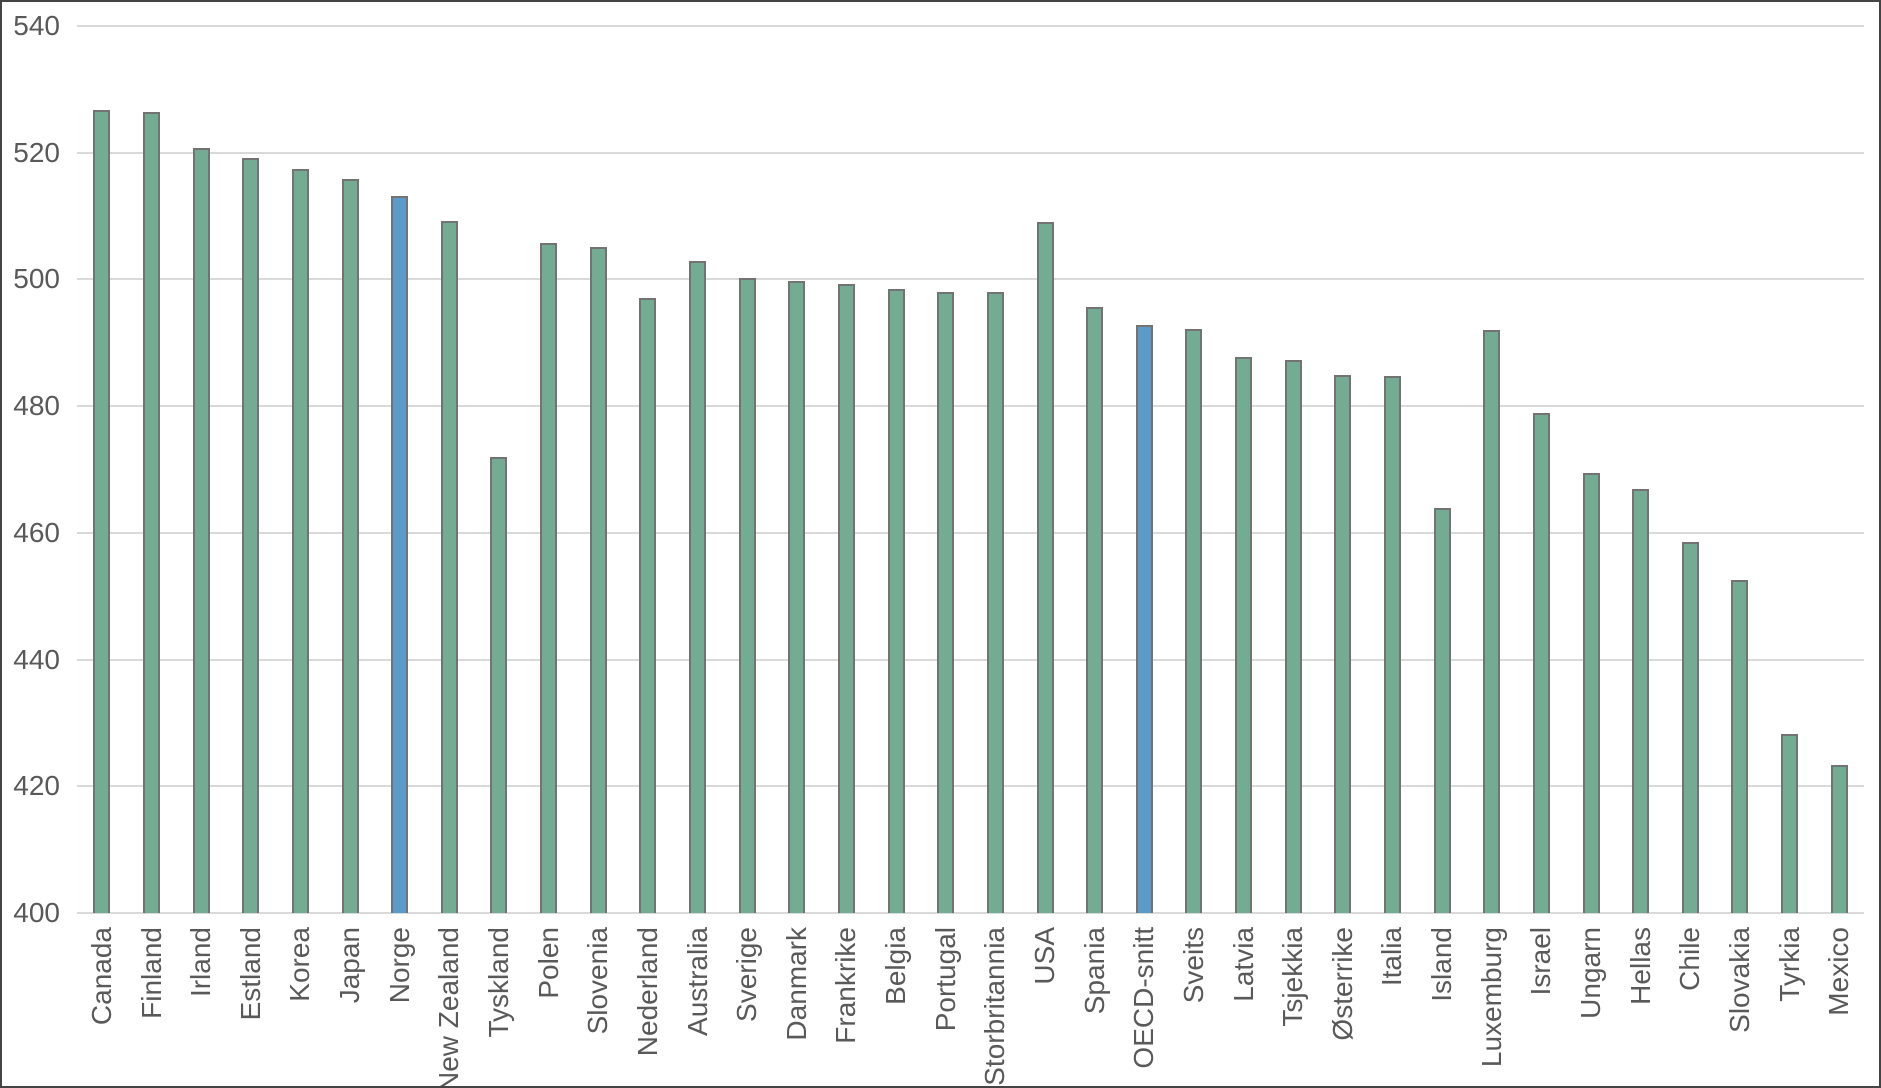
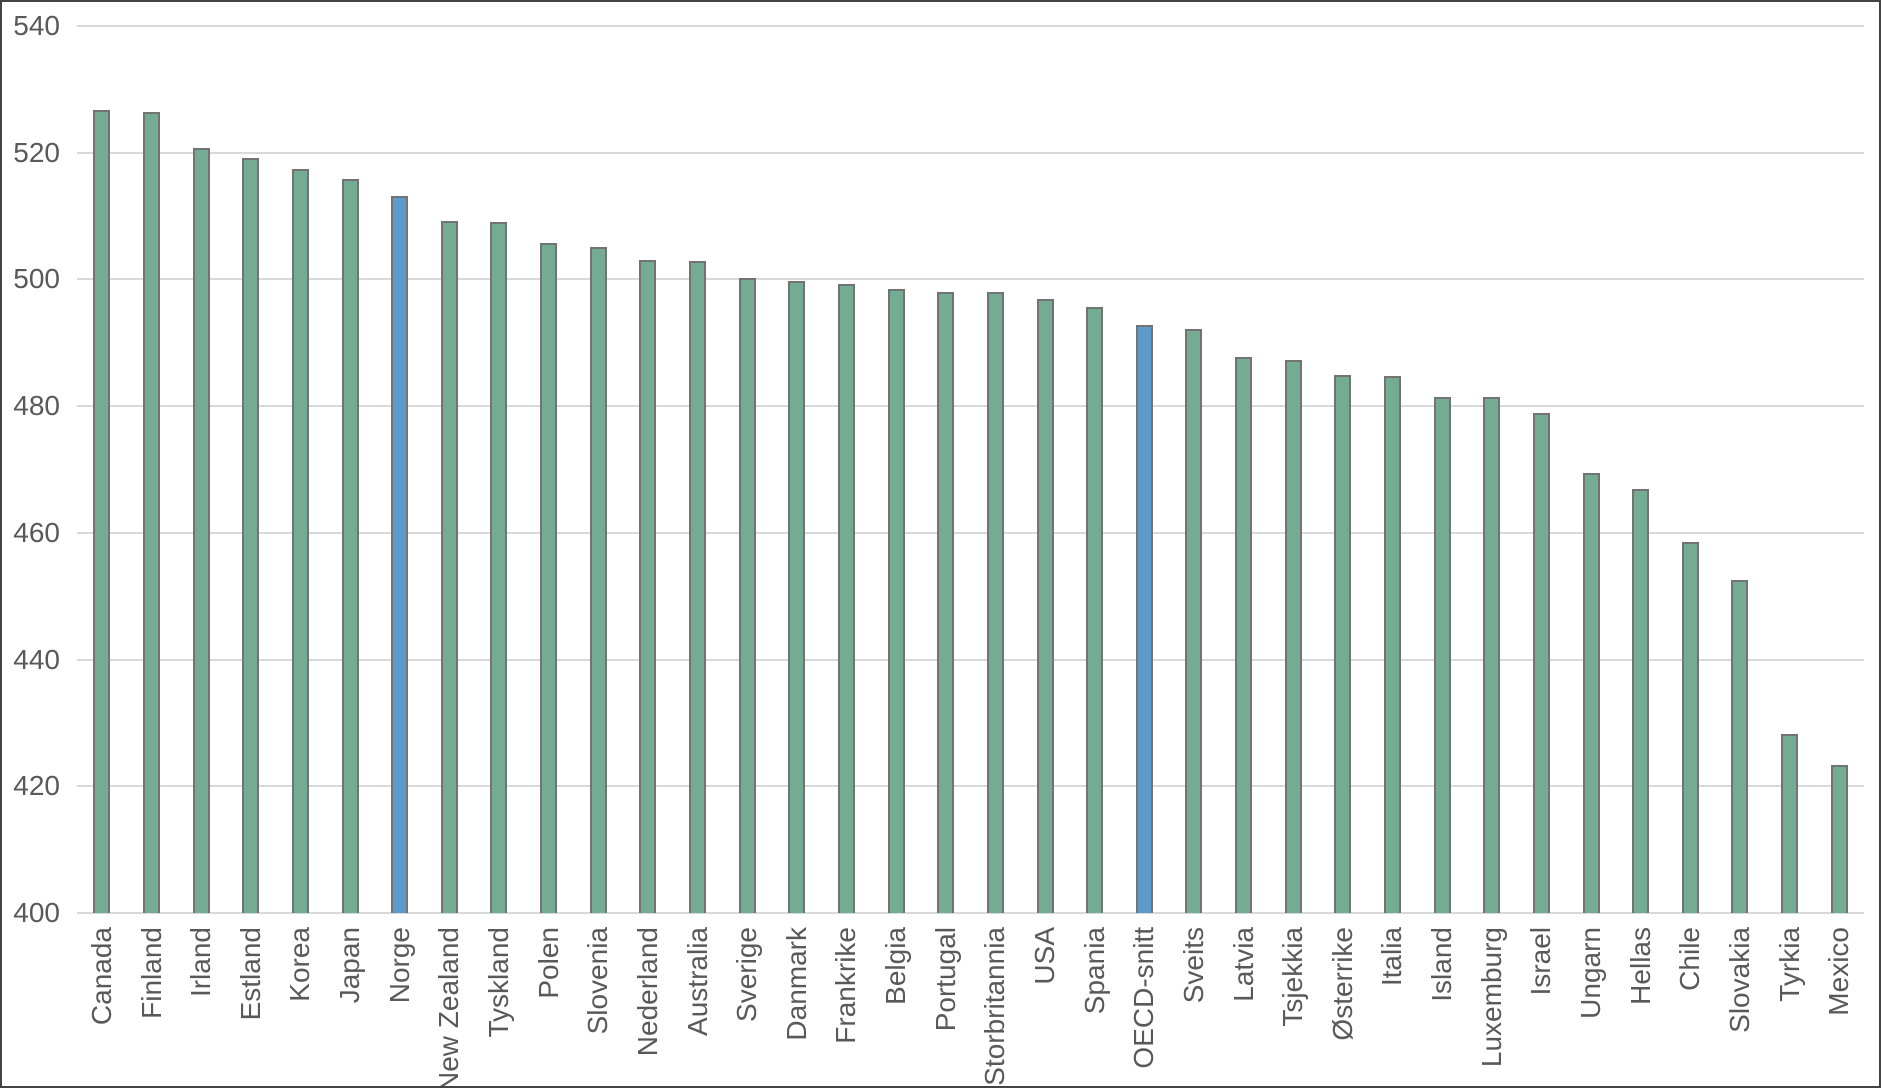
Tyskland: 472 -> 509
Nederland: 497 -> 503
USA: 509 -> 497
Island: 464 -> 482
Luxemburg: 492 -> 481
